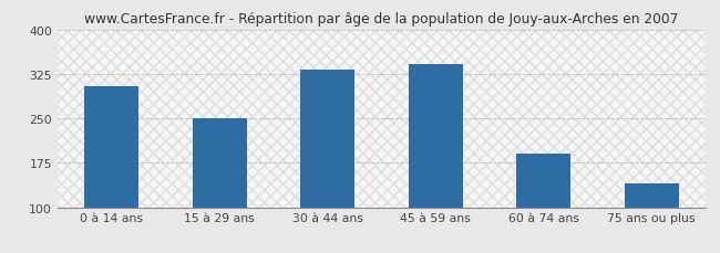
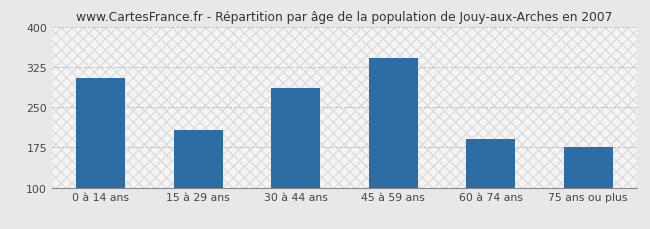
15 à 29 ans: 250 -> 208
30 à 44 ans: 333 -> 286
75 ans ou plus: 140 -> 176
